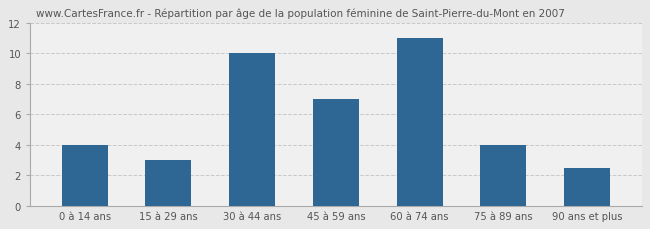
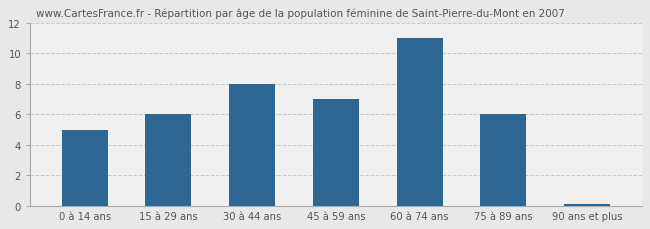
0 à 14 ans: 4.0 -> 5.0
15 à 29 ans: 3.0 -> 6.0
30 à 44 ans: 10.0 -> 8.0
75 à 89 ans: 4.0 -> 6.0
90 ans et plus: 2.5 -> 0.1
